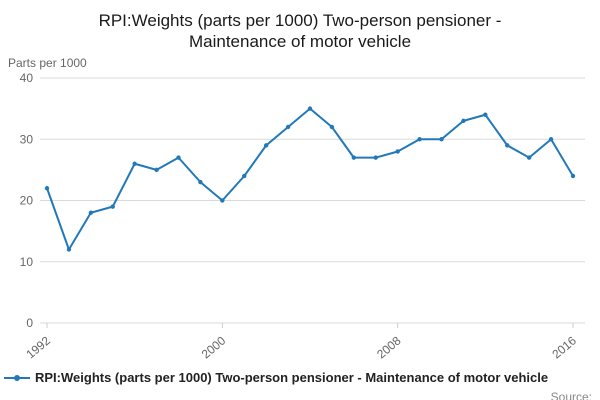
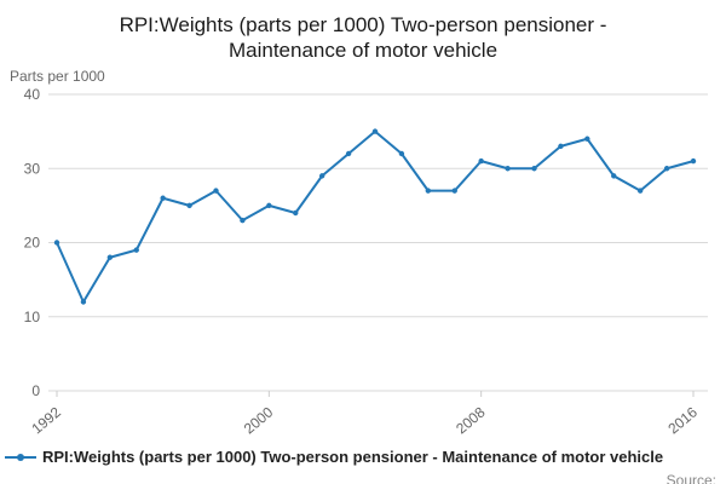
1992: 22 -> 20
2000: 20 -> 25
2008: 28 -> 31
2016: 24 -> 31
